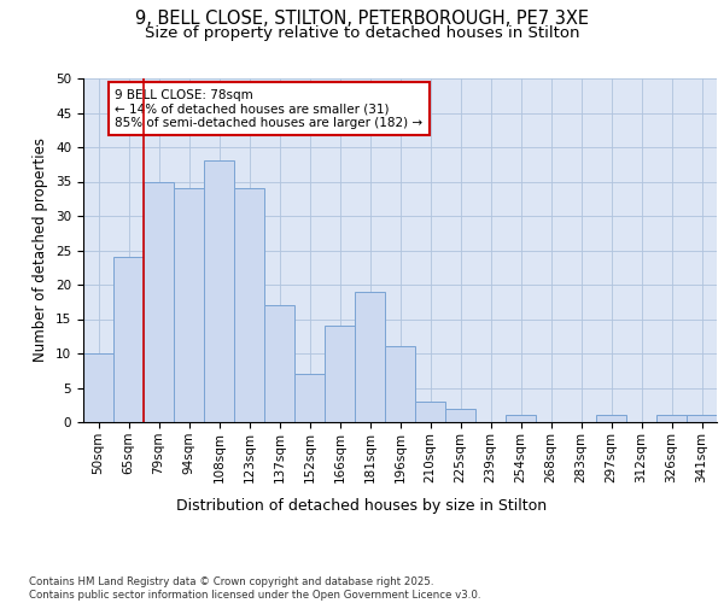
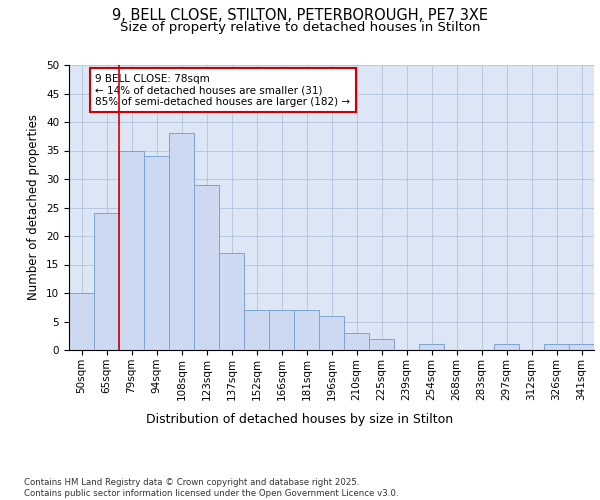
123sqm: 34 -> 29
166sqm: 14 -> 7
181sqm: 19 -> 7
196sqm: 11 -> 6
